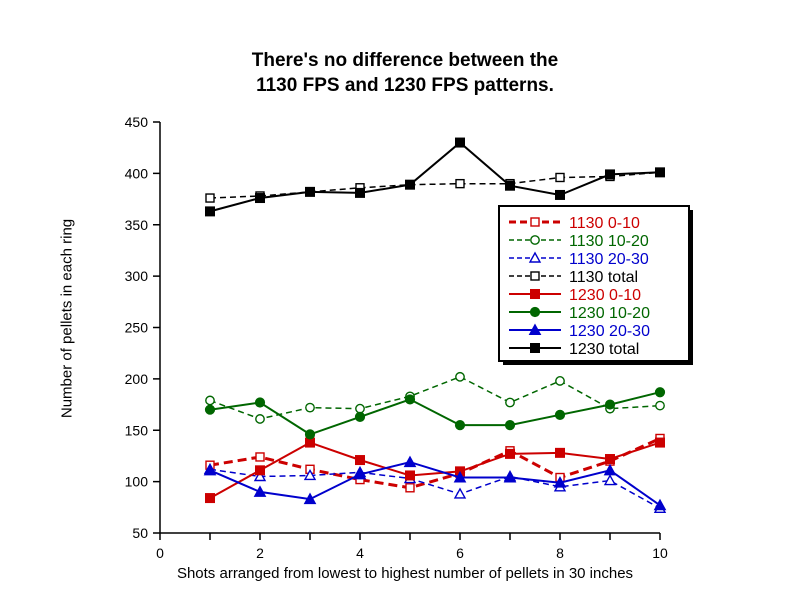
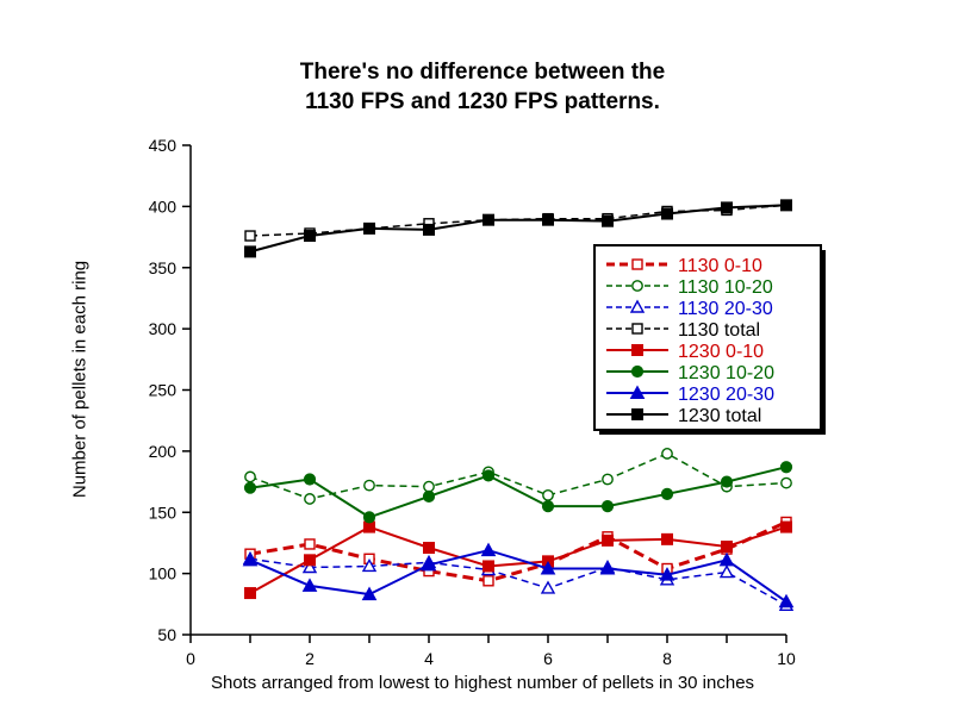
1130 10-20/6: 202 -> 164
1230 total/6: 430 -> 389
1230 total/8: 379 -> 394
